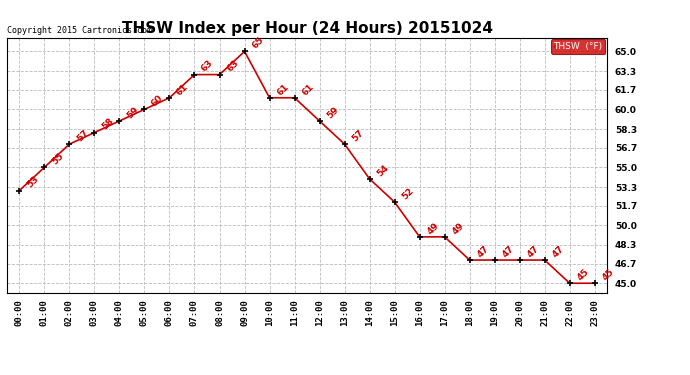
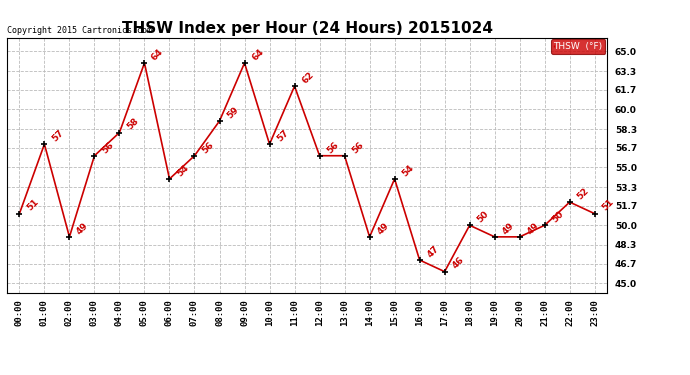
00:00: 53 -> 51
01:00: 55 -> 57
02:00: 57 -> 49
03:00: 58 -> 56
04:00: 59 -> 58
05:00: 60 -> 64
06:00: 61 -> 54
07:00: 63 -> 56
08:00: 63 -> 59
09:00: 65 -> 64
10:00: 61 -> 57
11:00: 61 -> 62
12:00: 59 -> 56
13:00: 57 -> 56
14:00: 54 -> 49
15:00: 52 -> 54
16:00: 49 -> 47
17:00: 49 -> 46
18:00: 47 -> 50
19:00: 47 -> 49
20:00: 47 -> 49
21:00: 47 -> 50
22:00: 45 -> 52
23:00: 45 -> 51
